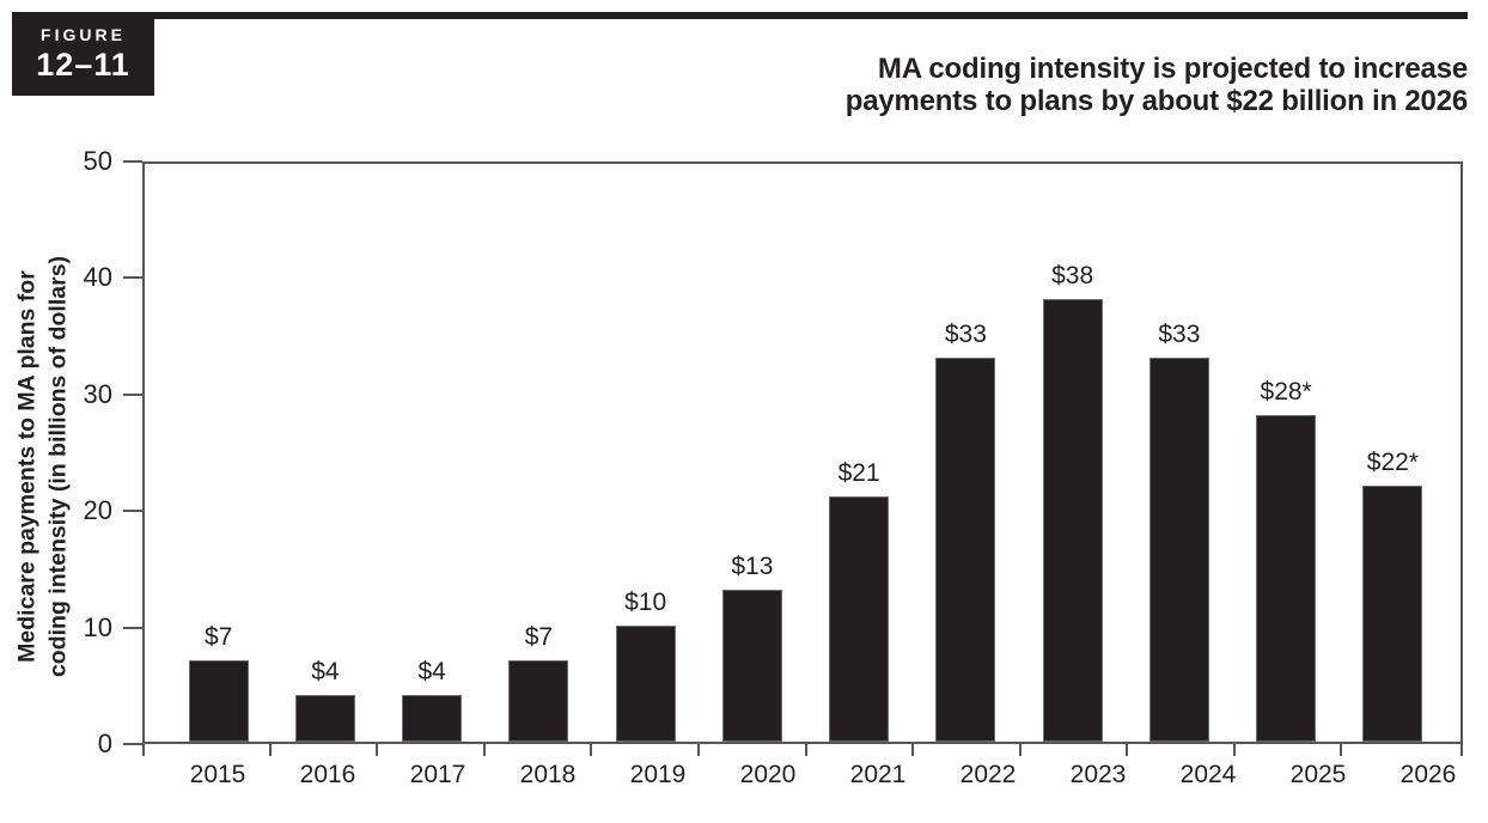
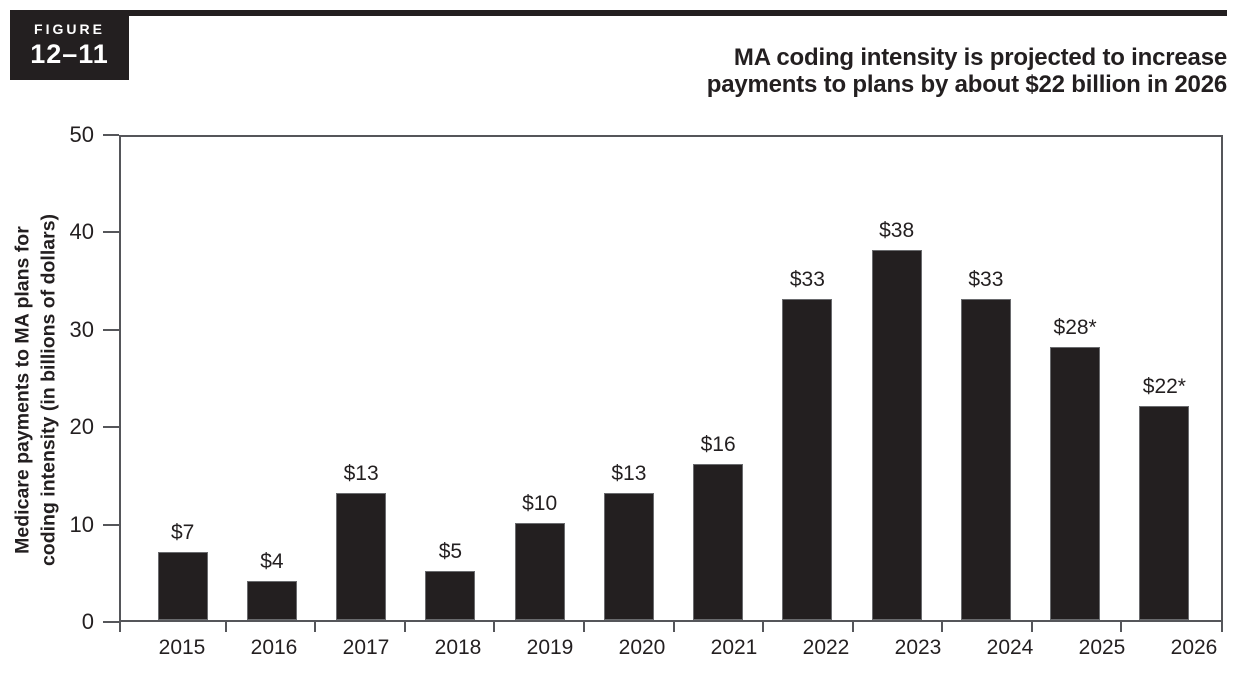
2017: $4 -> $13
2018: $7 -> $5
2021: $21 -> $16
